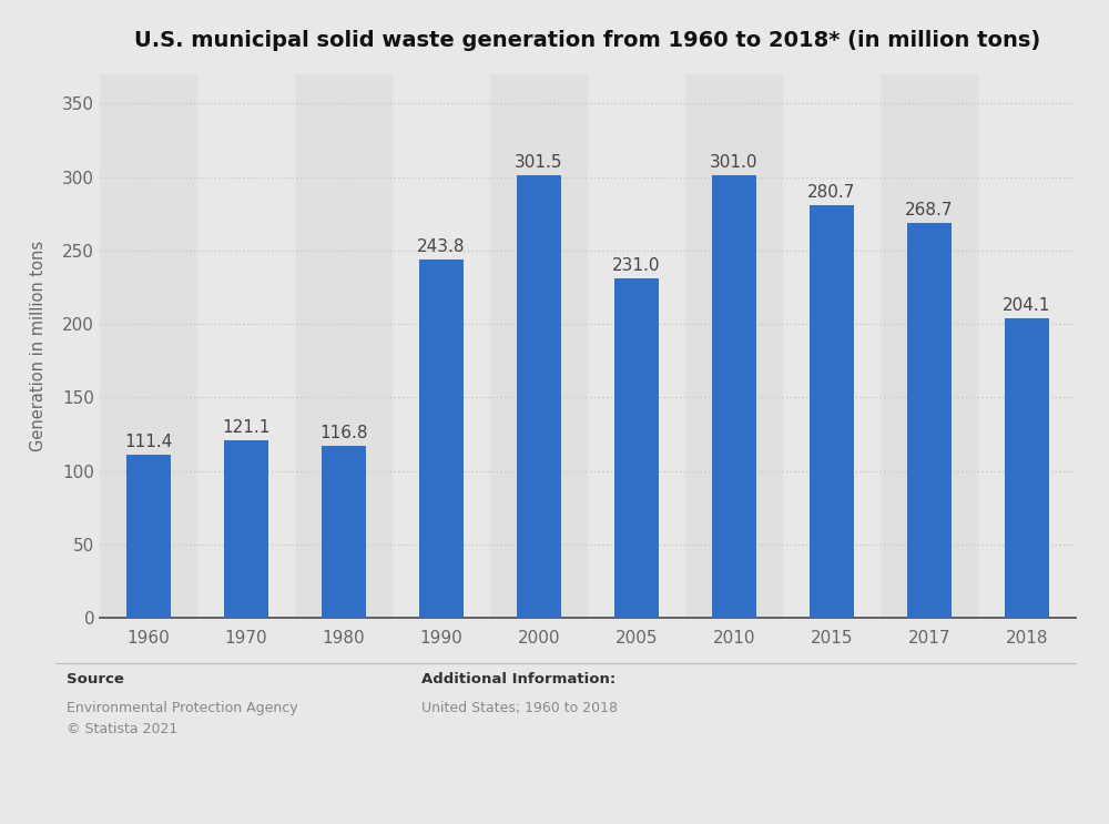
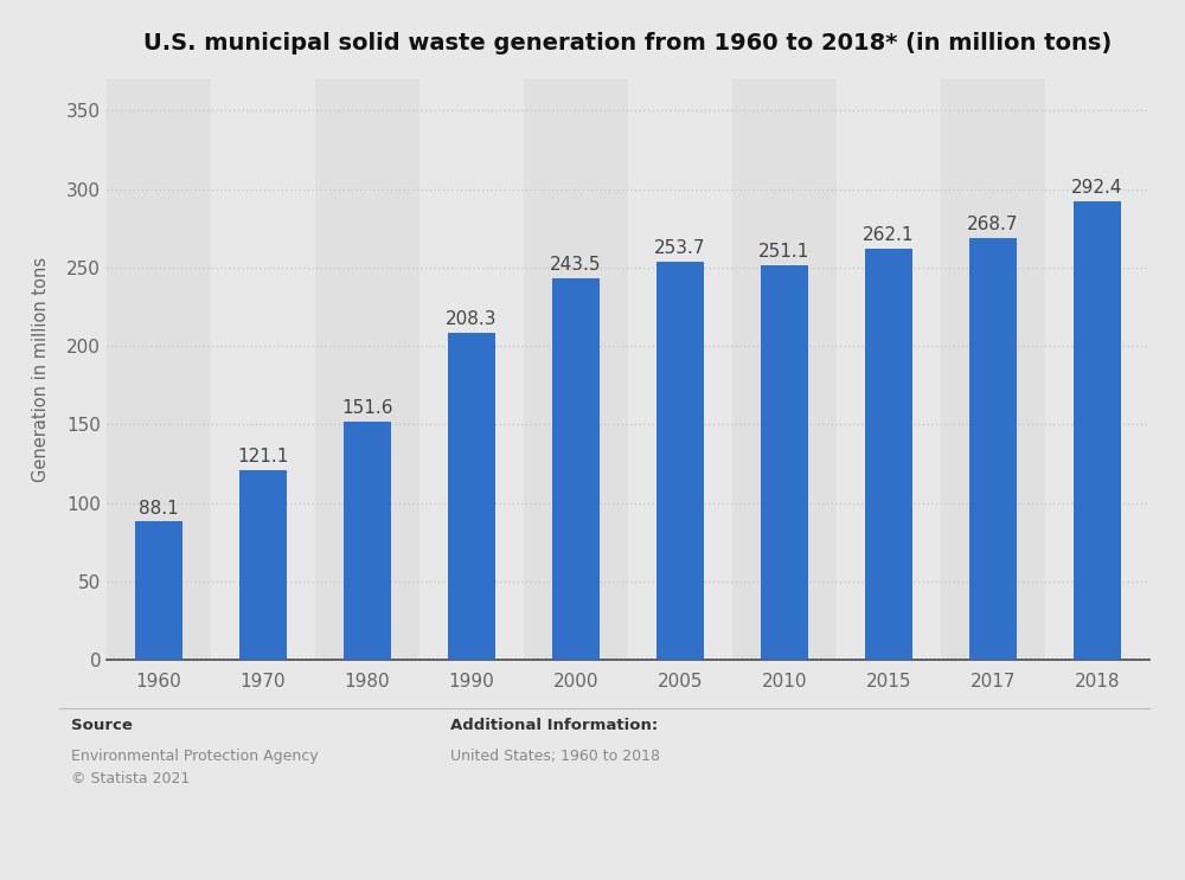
1960: 111.4 -> 88.1
1980: 116.8 -> 151.6
1990: 243.8 -> 208.3
2000: 301.5 -> 243.5
2005: 231.0 -> 253.7
2010: 301.0 -> 251.1
2015: 280.7 -> 262.1
2018: 204.1 -> 292.4
